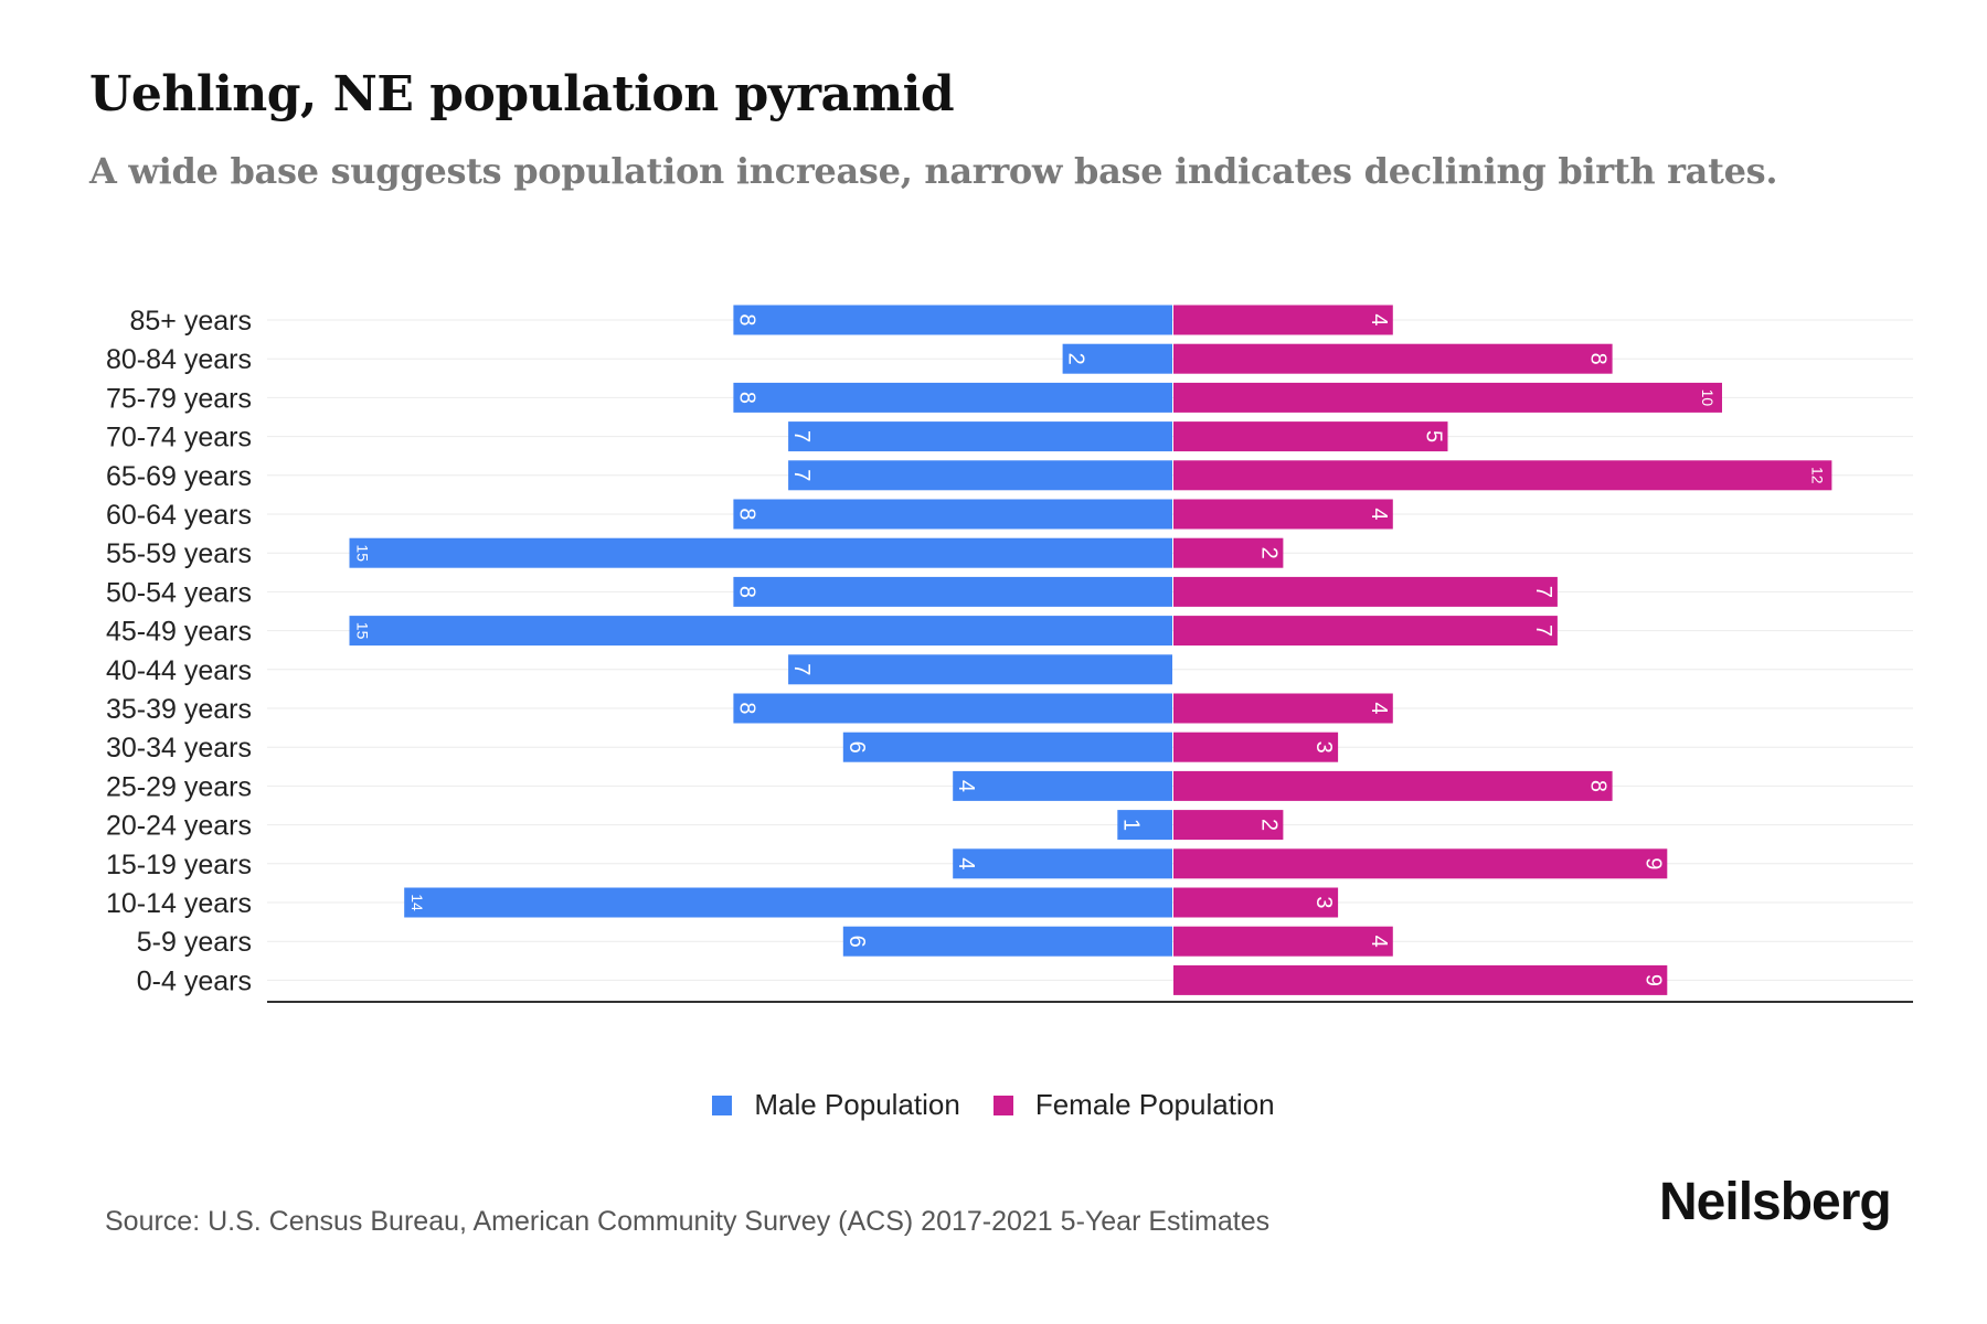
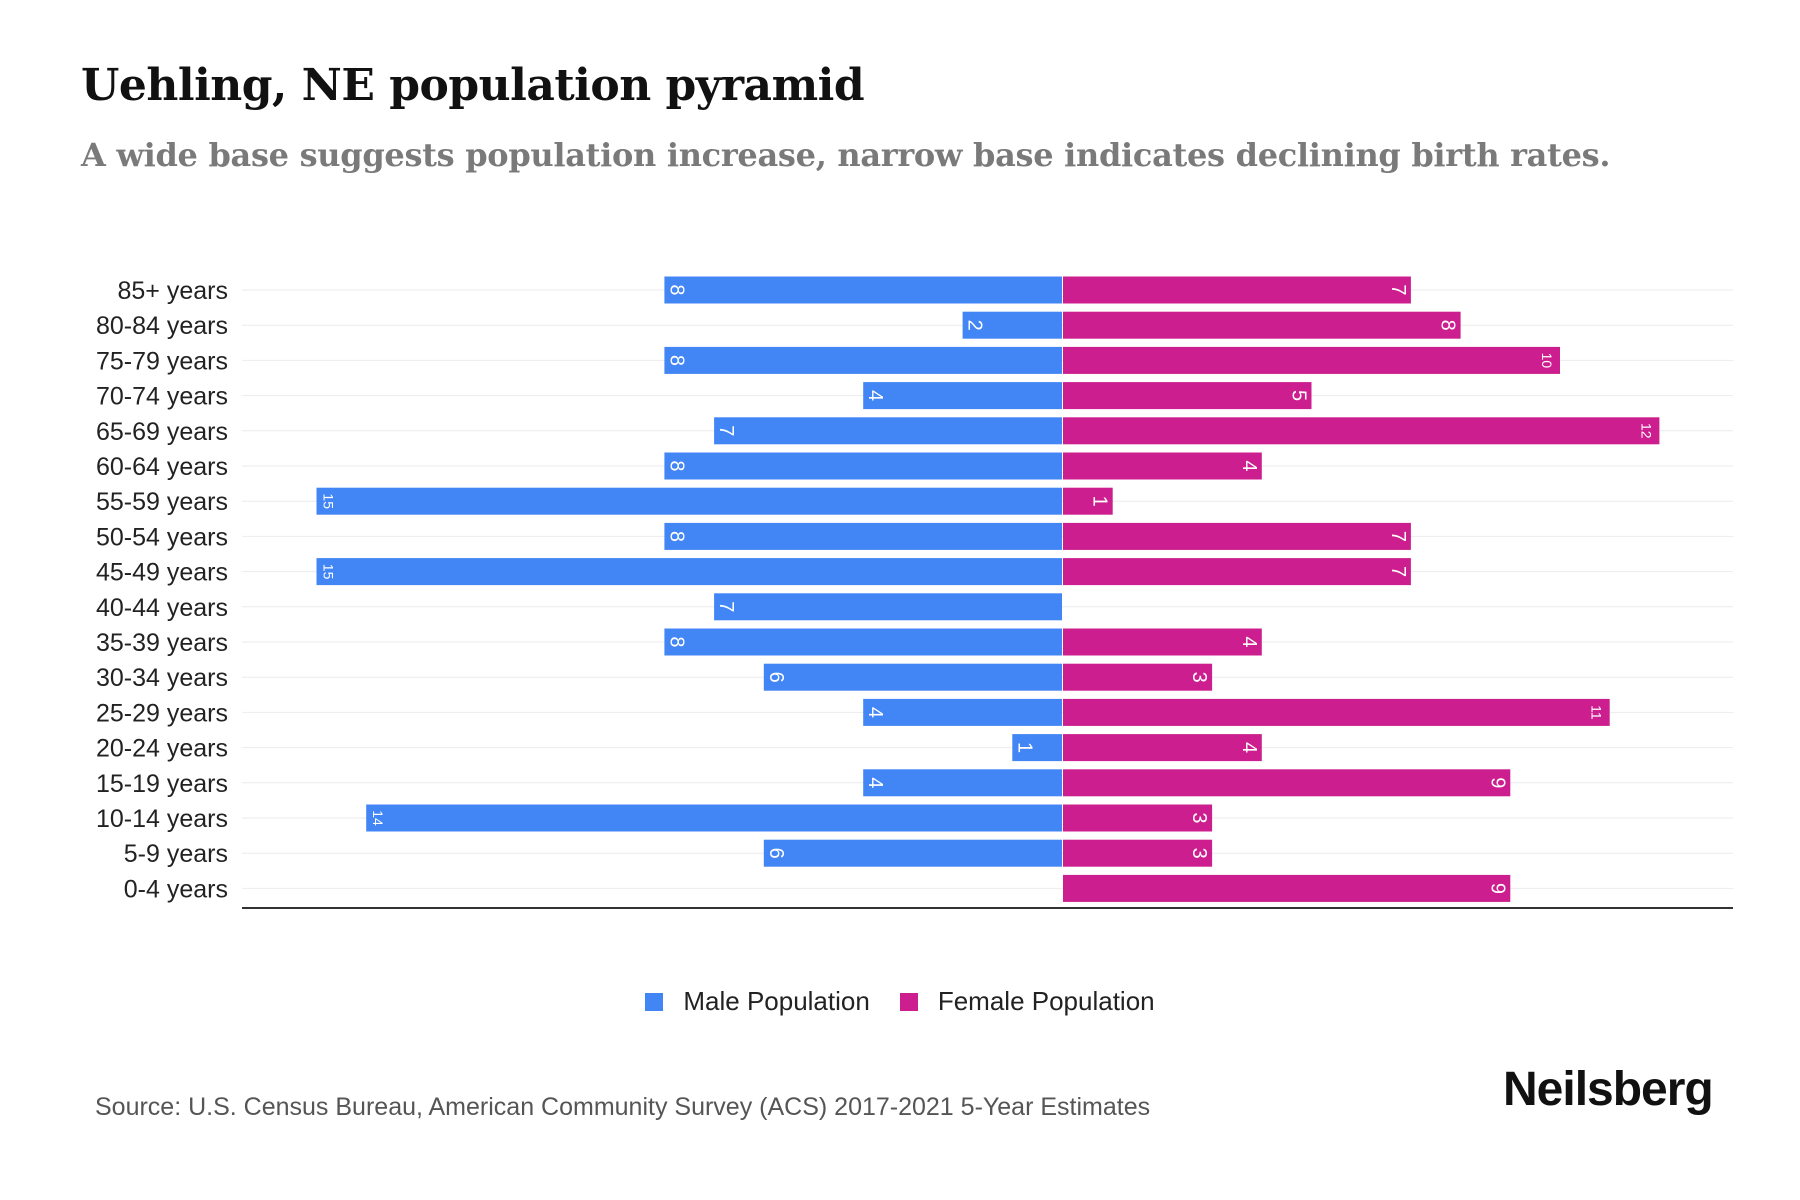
Female Population/85+ years: 4 -> 7
Male Population/70-74 years: 7 -> 4
Female Population/55-59 years: 2 -> 1
Female Population/25-29 years: 8 -> 11
Female Population/20-24 years: 2 -> 4
Female Population/5-9 years: 4 -> 3
